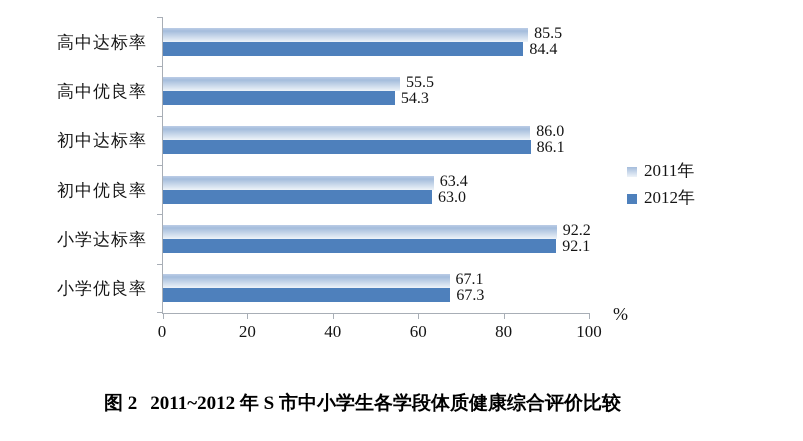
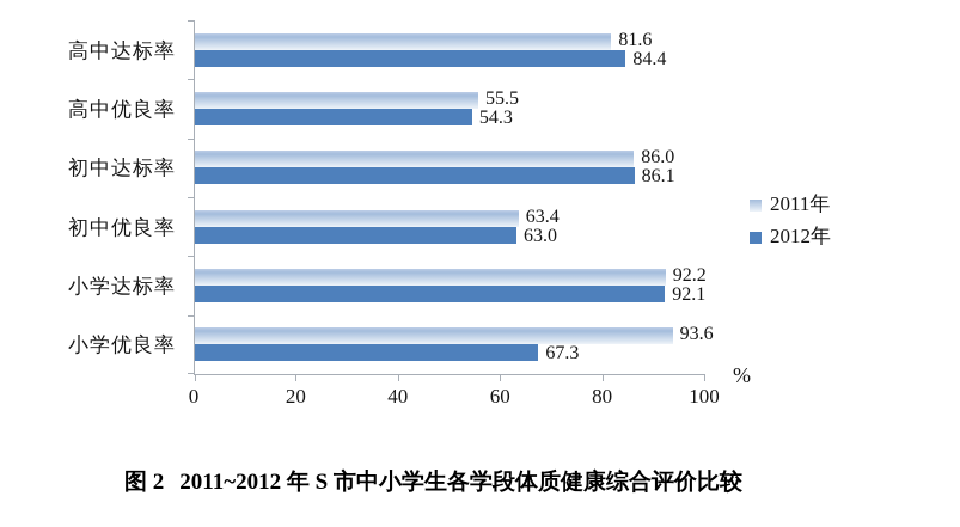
2011年/高中达标率: 85.5 -> 81.6
2011年/小学优良率: 67.1 -> 93.6
